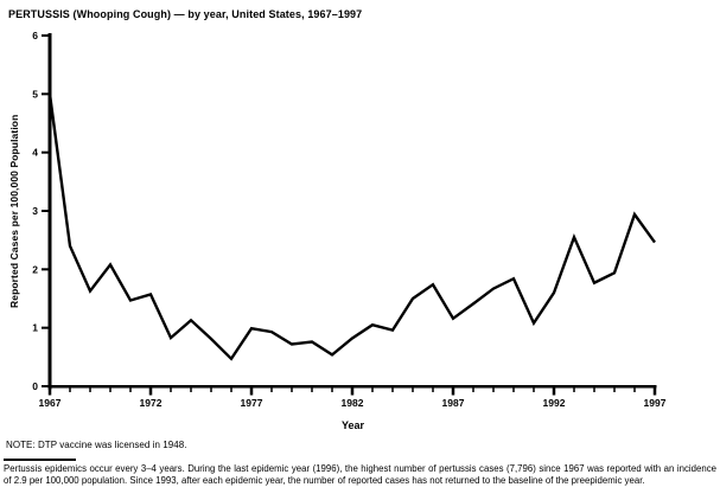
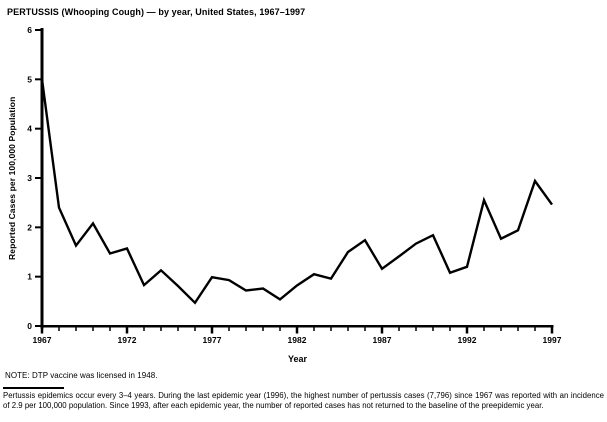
1992: 1.6 -> 1.2
